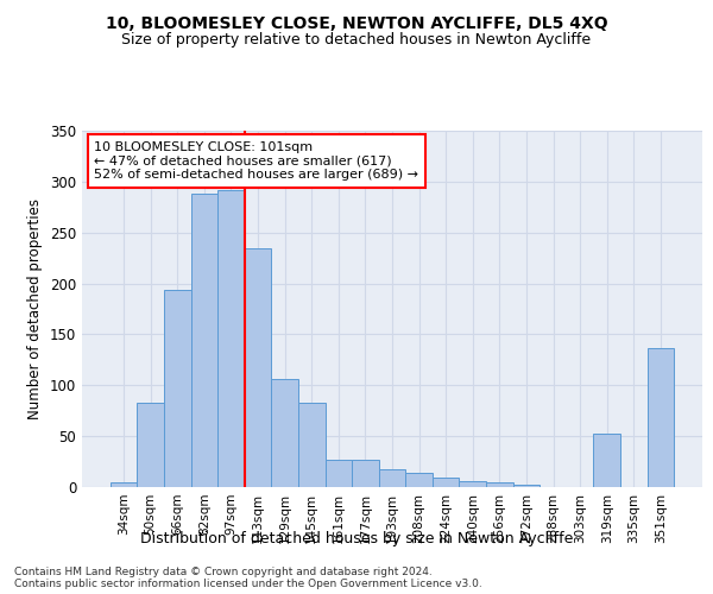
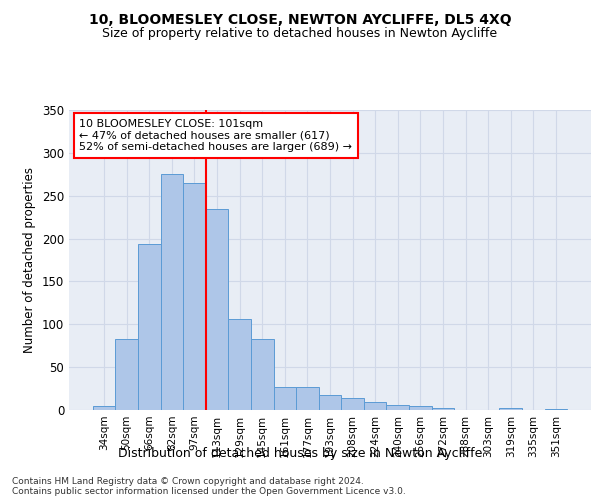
82sqm: 288 -> 275
97sqm: 292 -> 265
319sqm: 52 -> 2
351sqm: 136 -> 1
